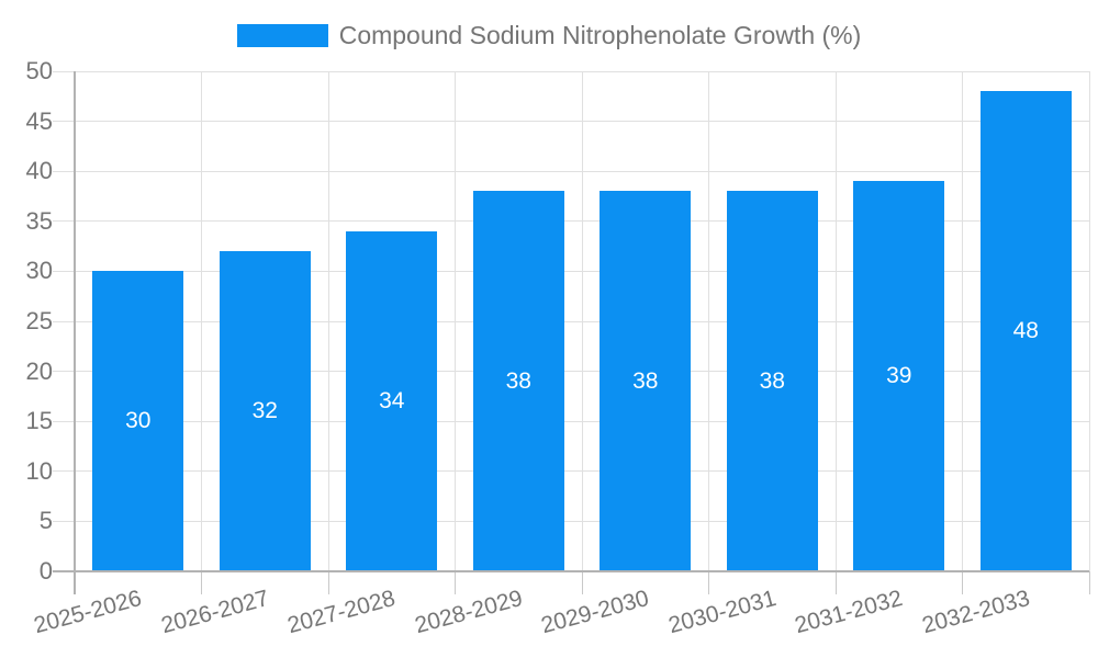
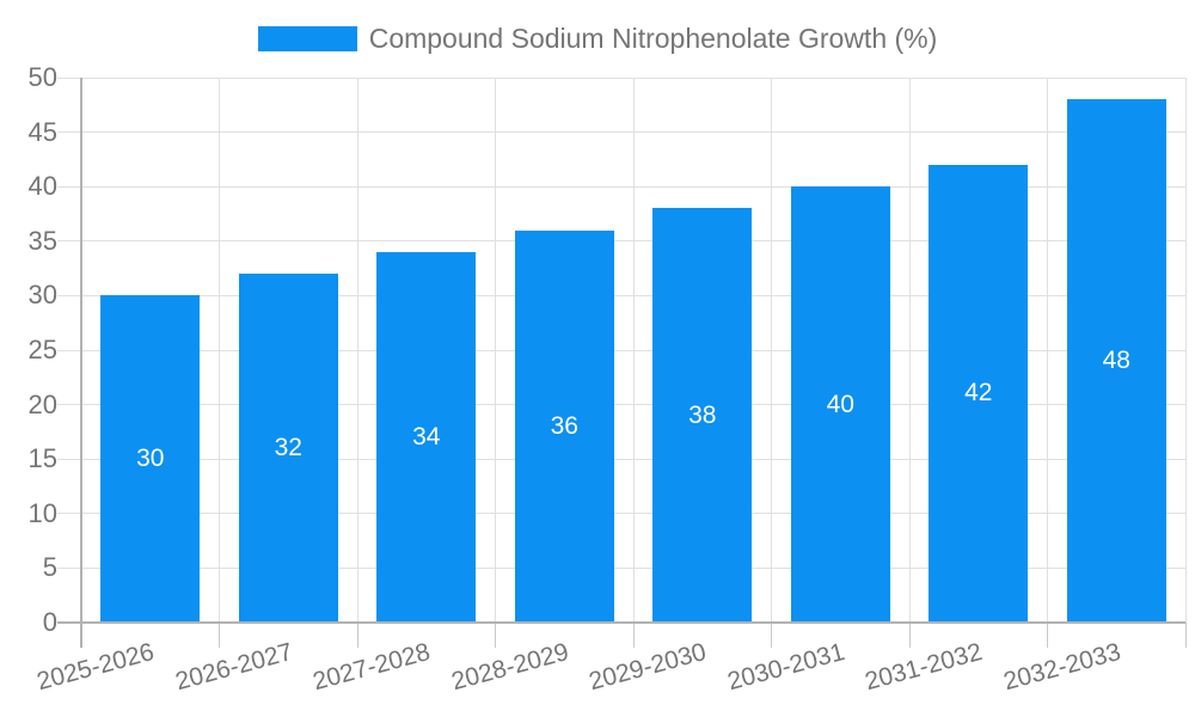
2028-2029: 38 -> 36
2030-2031: 38 -> 40
2031-2032: 39 -> 42
